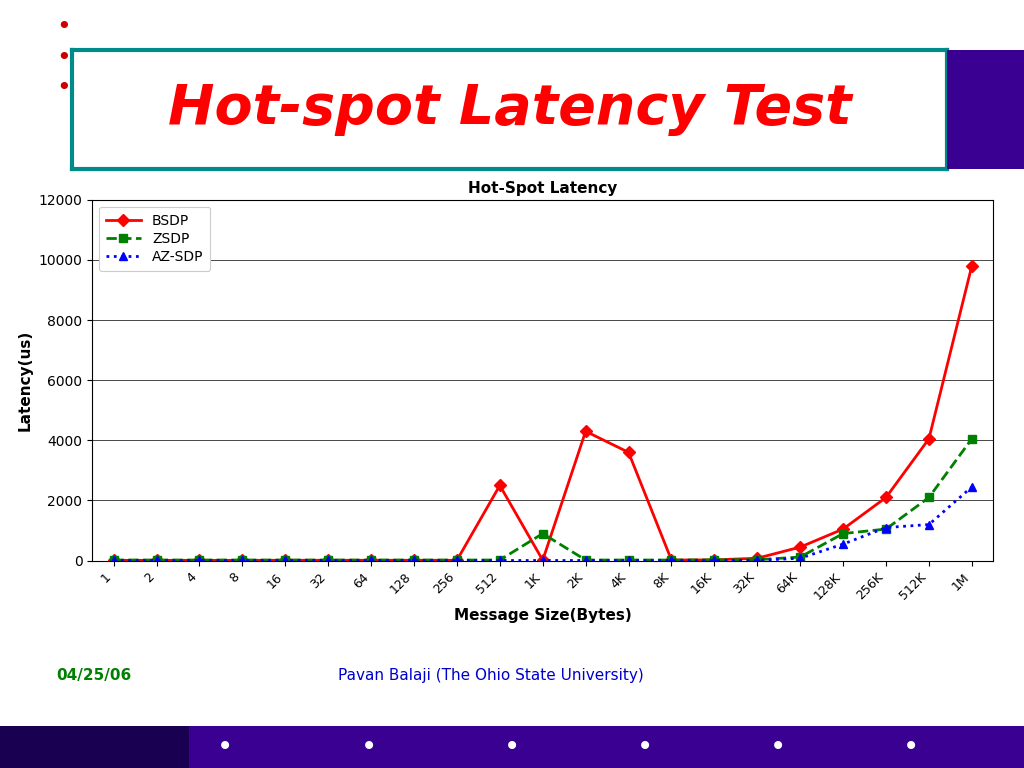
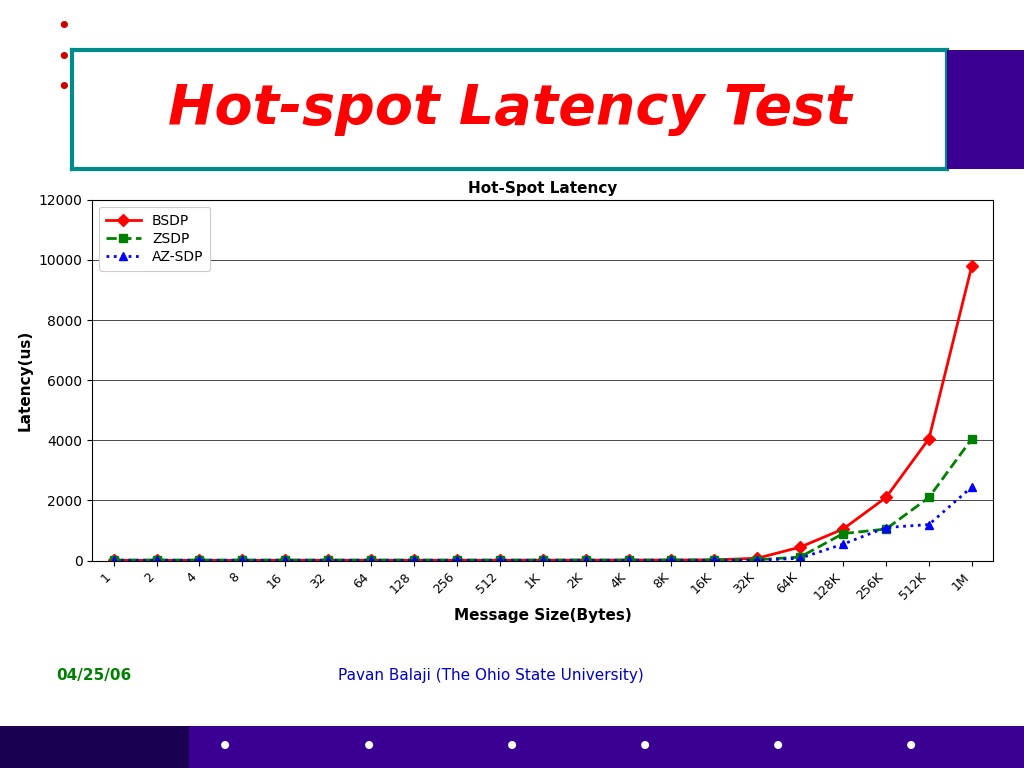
BSDP/512: 2500 -> 10
ZSDP/1K: 900 -> 20
BSDP/2K: 4300 -> 20
BSDP/4K: 3600 -> 20
